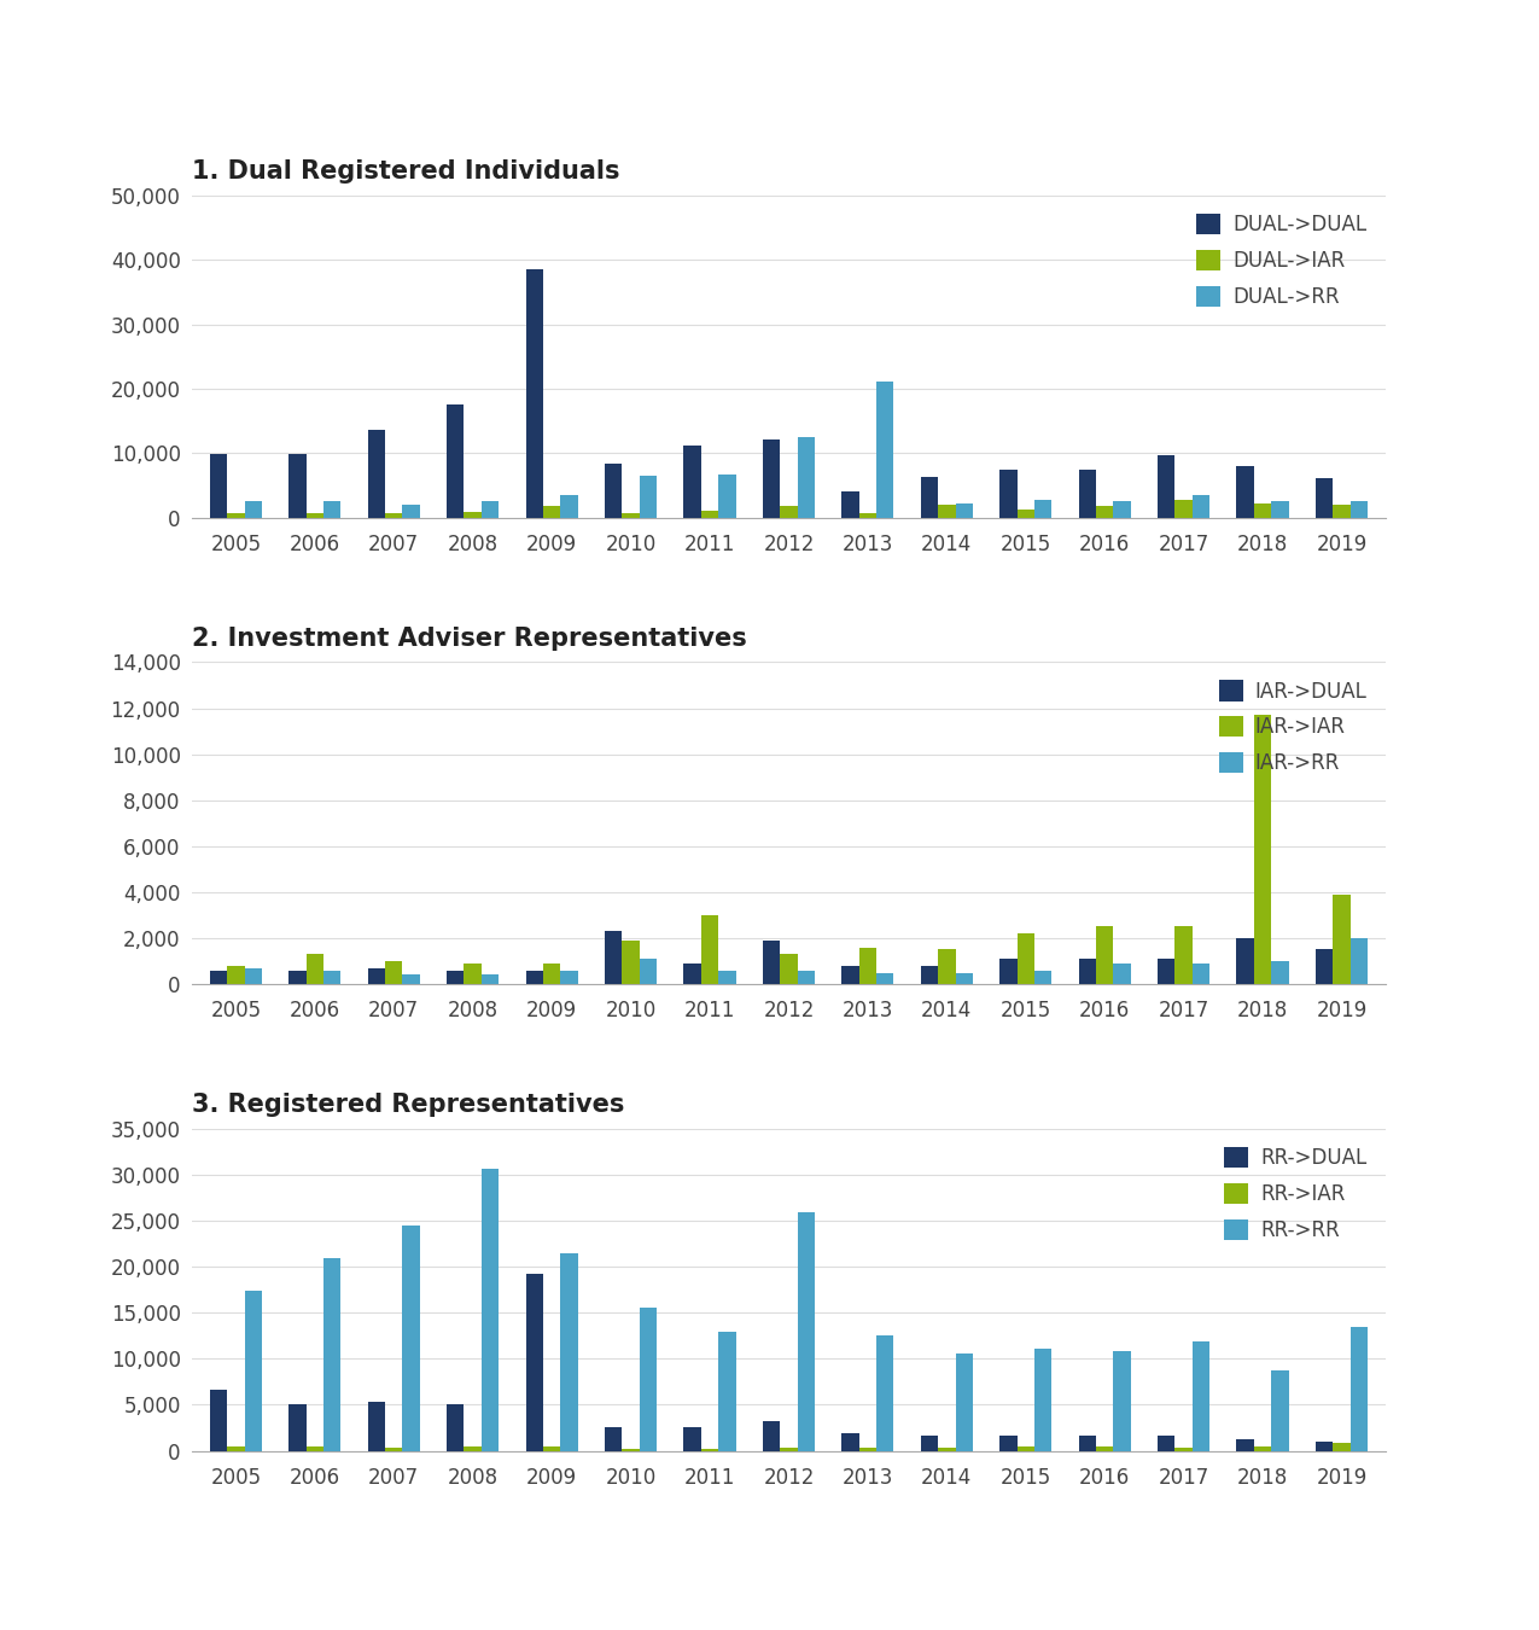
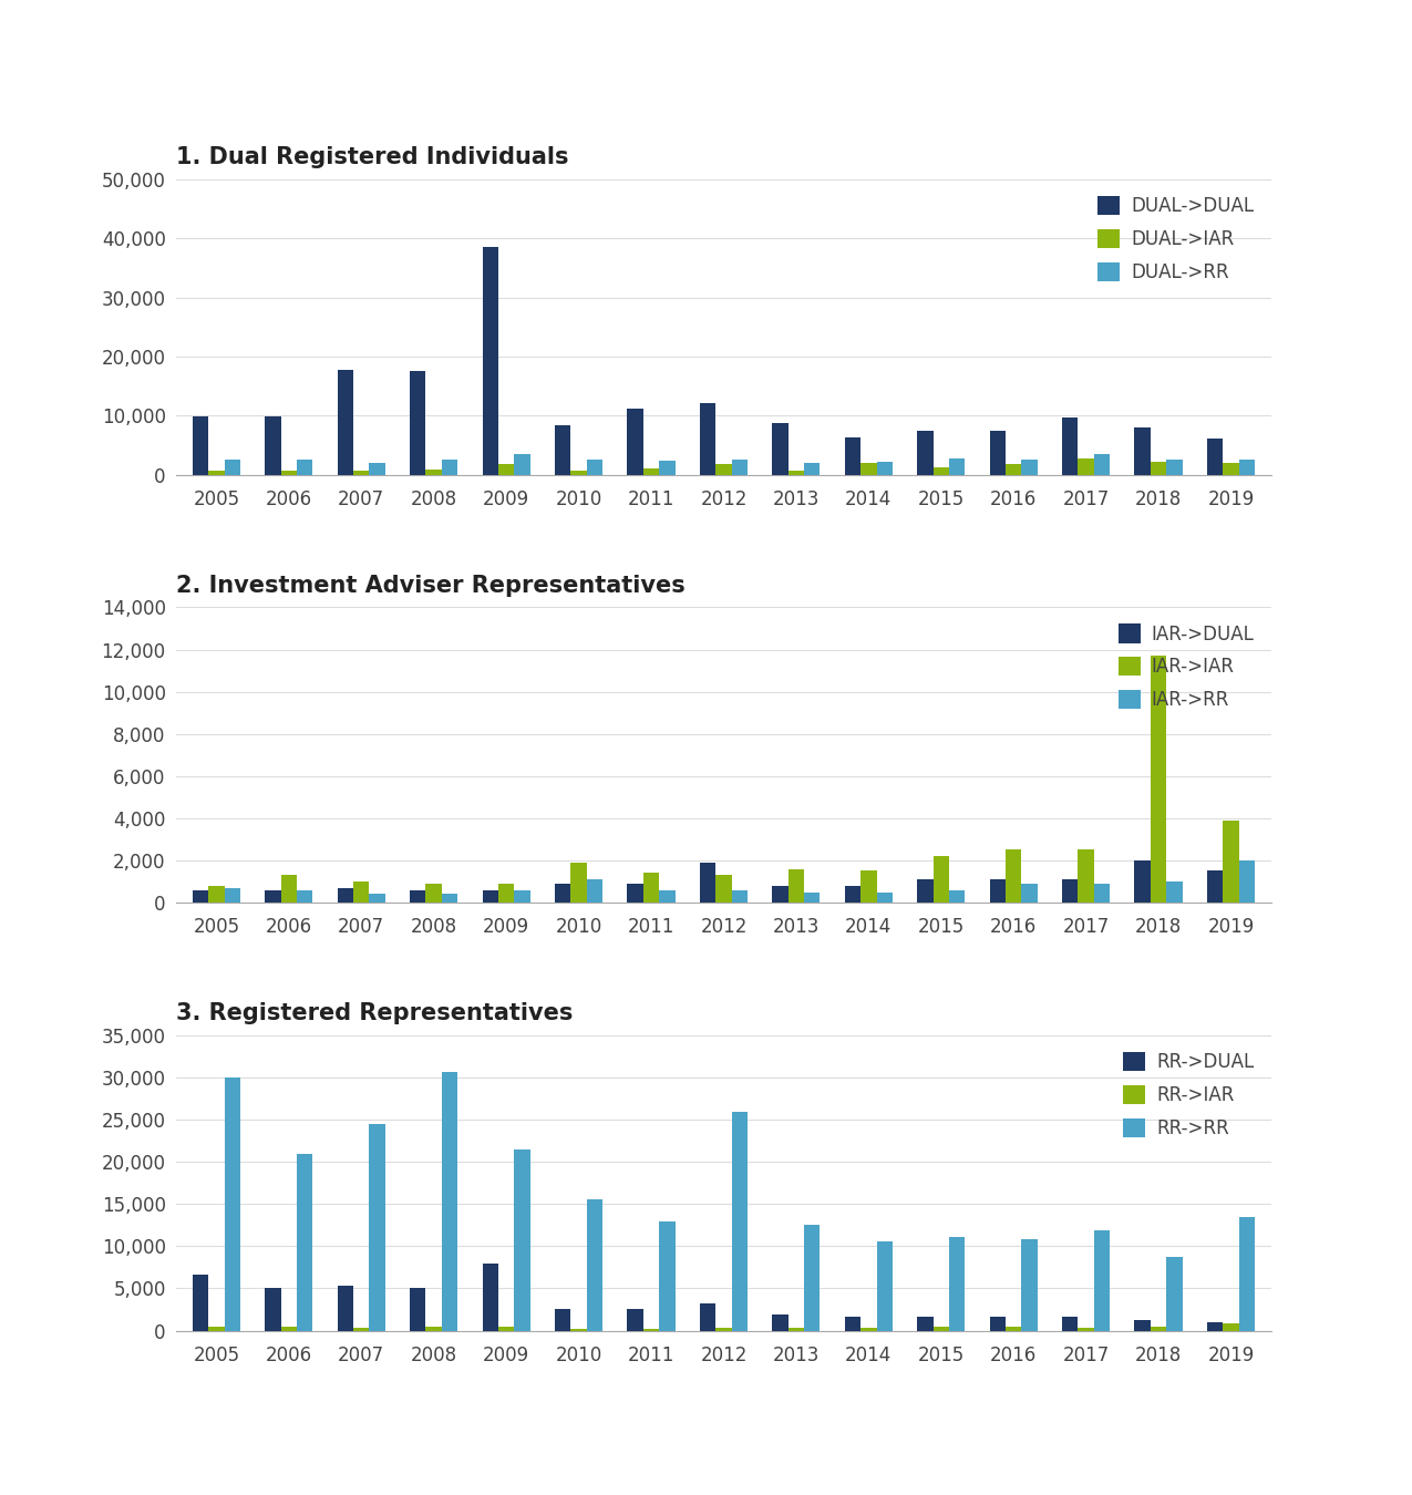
1. Dual Registered Individuals/DUAL->DUAL/2007: 13,600 -> 17,800
1. Dual Registered Individuals/DUAL->RR/2010: 6,400 -> 2,600
1. Dual Registered Individuals/DUAL->RR/2011: 6,600 -> 2,300
1. Dual Registered Individuals/DUAL->RR/2012: 12,400 -> 2,500
1. Dual Registered Individuals/DUAL->DUAL/2013: 4,000 -> 8,800
1. Dual Registered Individuals/DUAL->RR/2013: 21,200 -> 1,900
2. Investment Adviser Representatives/IAR->DUAL/2010: 2,300 -> 900
2. Investment Adviser Representatives/IAR->IAR/2011: 3,000 -> 1,400
3. Registered Representatives/RR->RR/2005: 17,400 -> 30,000
3. Registered Representatives/RR->DUAL/2009: 19,200 -> 8,000
